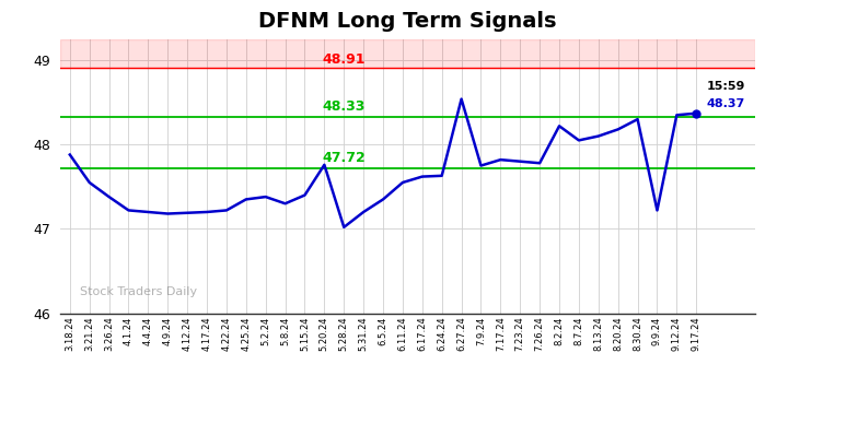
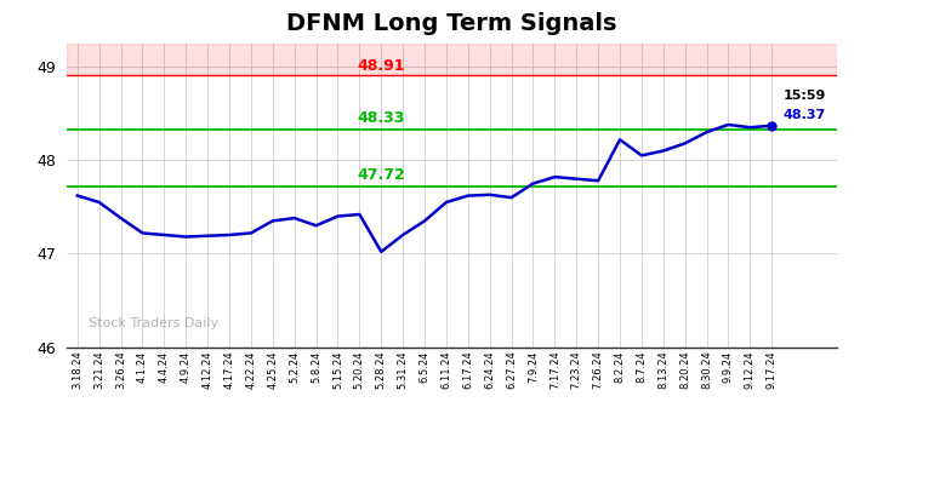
3.18.24: 47.88 -> 47.62
5.20.24: 47.76 -> 47.42
6.27.24: 48.54 -> 47.60
9.9.24: 47.22 -> 48.38
